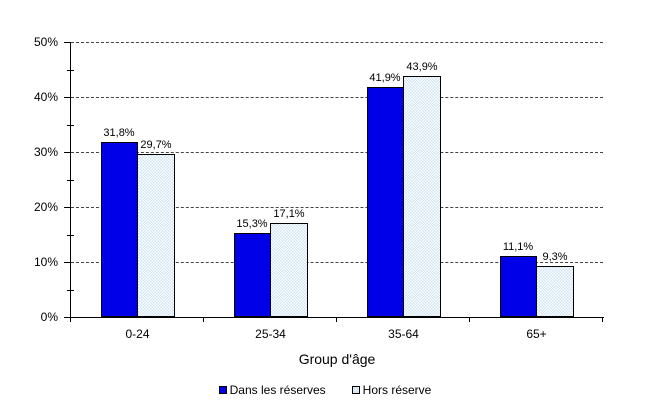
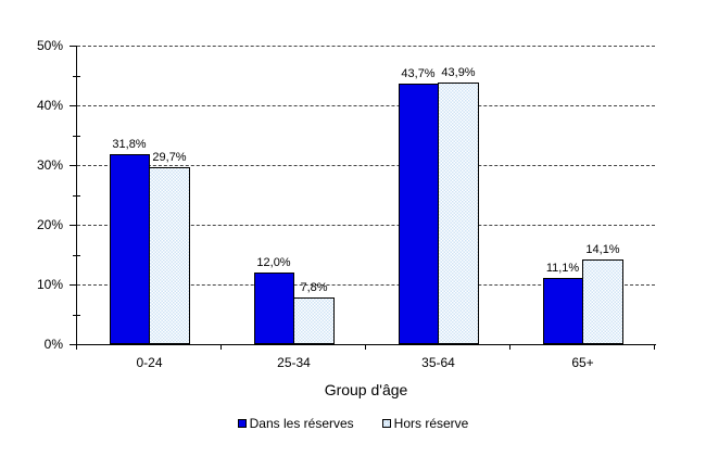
Dans les réserves/25-34: 15,3% -> 12,0%
Hors réserve/25-34: 17,1% -> 7,8%
Dans les réserves/35-64: 41,9% -> 43,7%
Hors réserve/65+: 9,3% -> 14,1%
